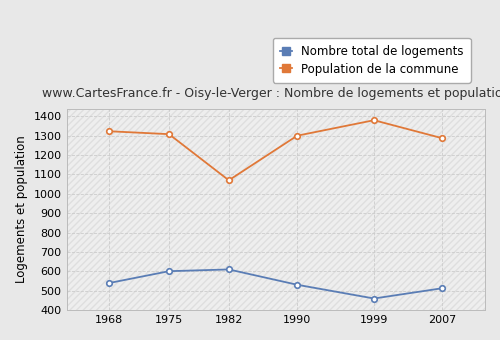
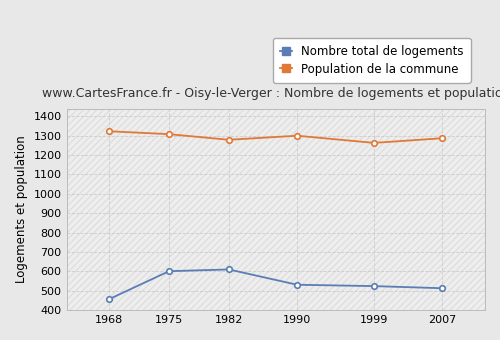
Nombre total de logements/1968: 540 -> 460
Population de la commune/1982: 1070 -> 1280
Nombre total de logements/1999: 460 -> 520
Population de la commune/1999: 1380 -> 1260
